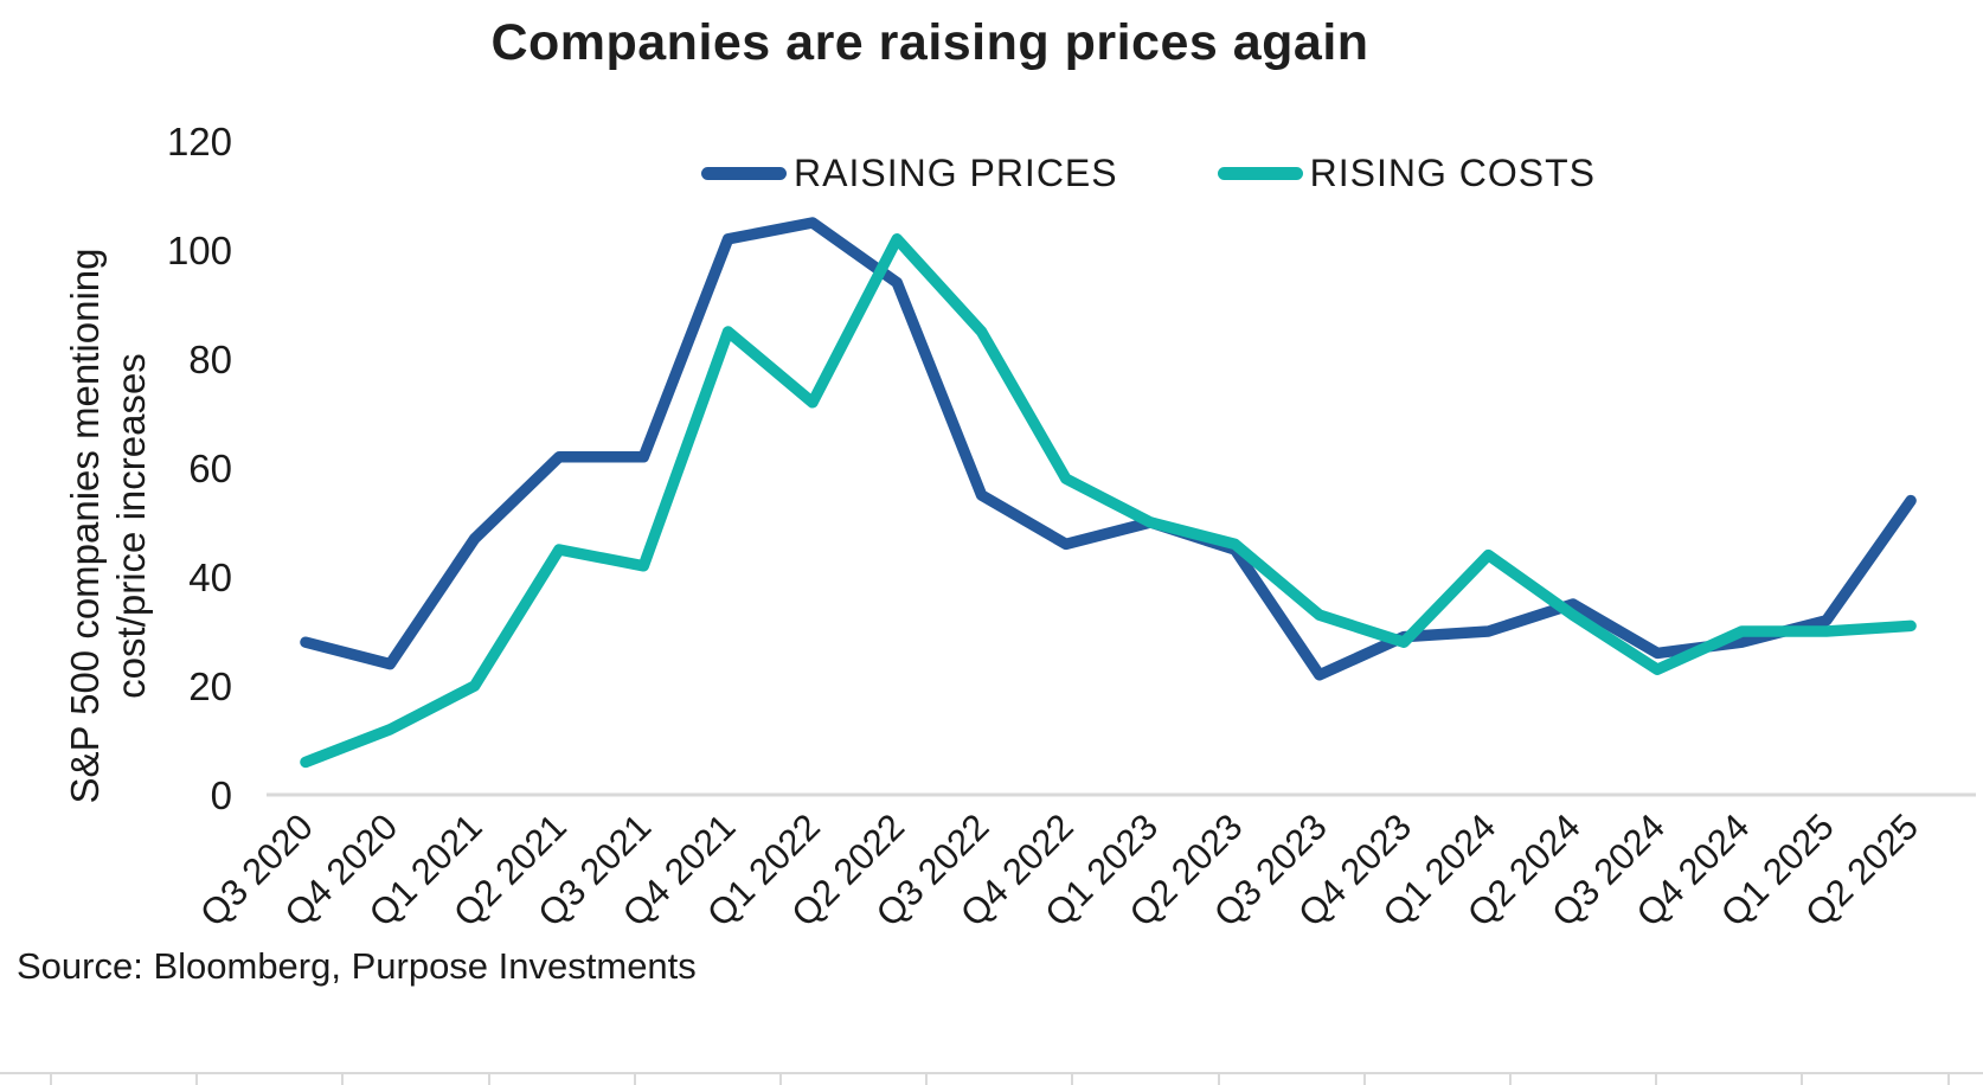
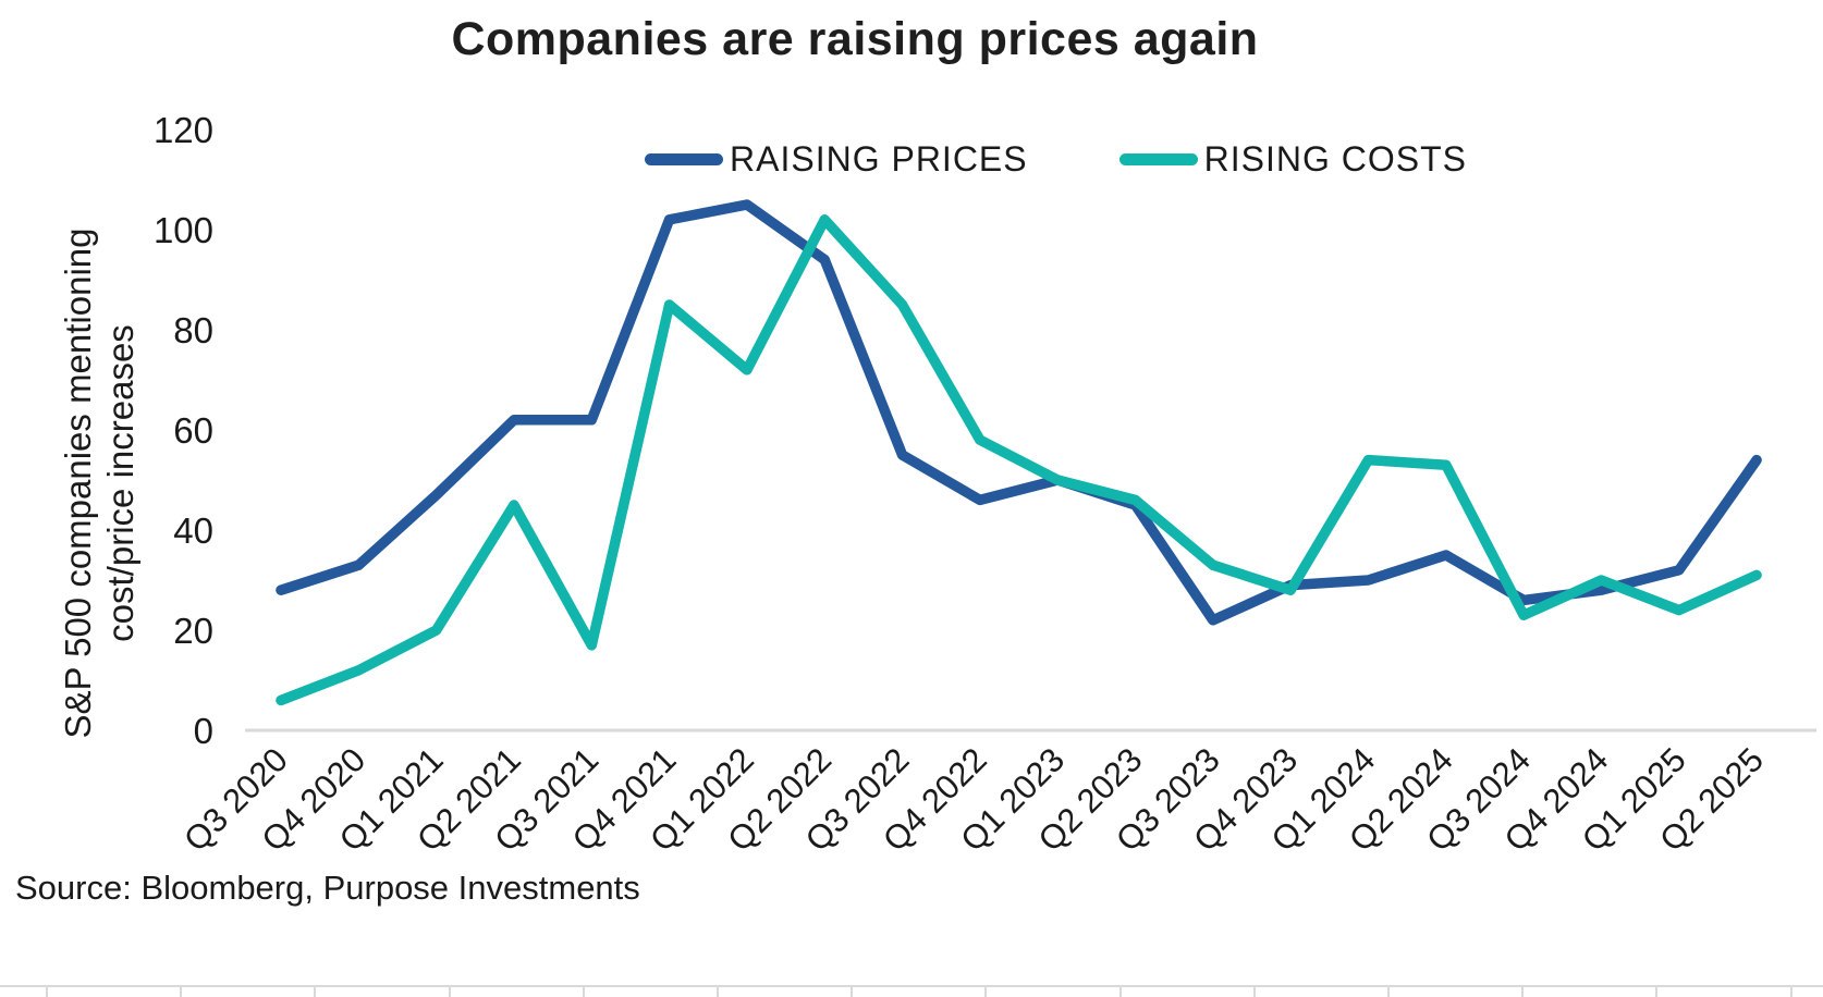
RAISING PRICES/Q4 2020: 24 -> 33
RISING COSTS/Q3 2021: 42 -> 17
RISING COSTS/Q1 2024: 44 -> 54
RISING COSTS/Q2 2024: 33 -> 53
RISING COSTS/Q1 2025: 30 -> 24
